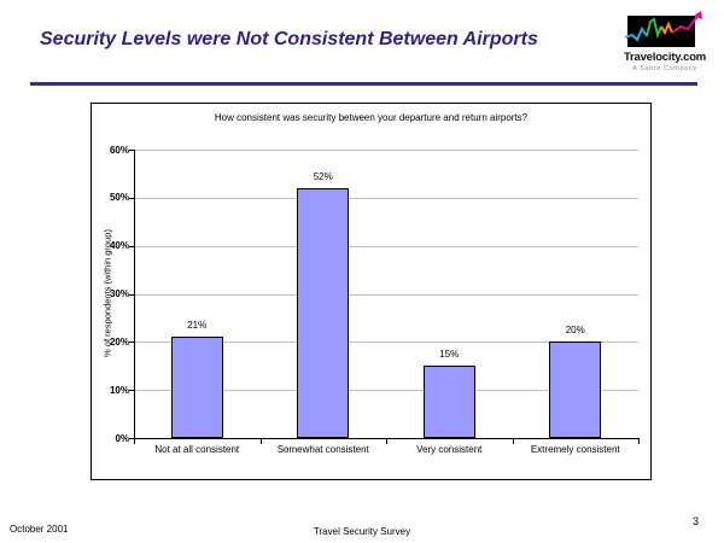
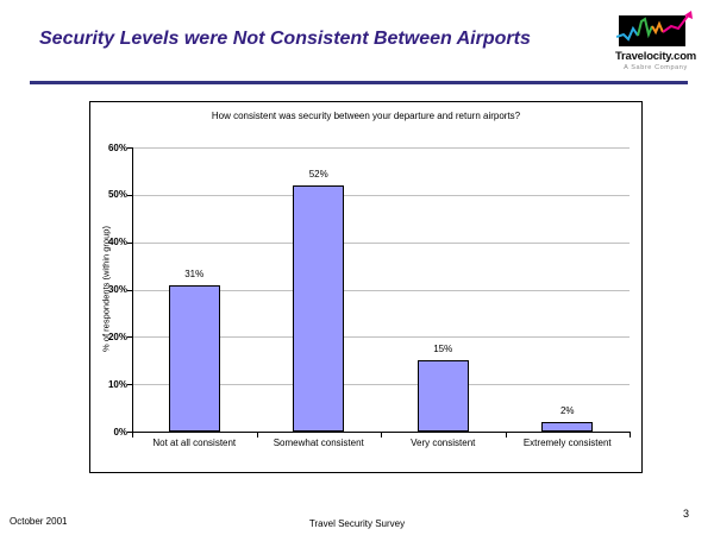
Not at all consistent: 21% -> 31%
Extremely consistent: 20% -> 2%
